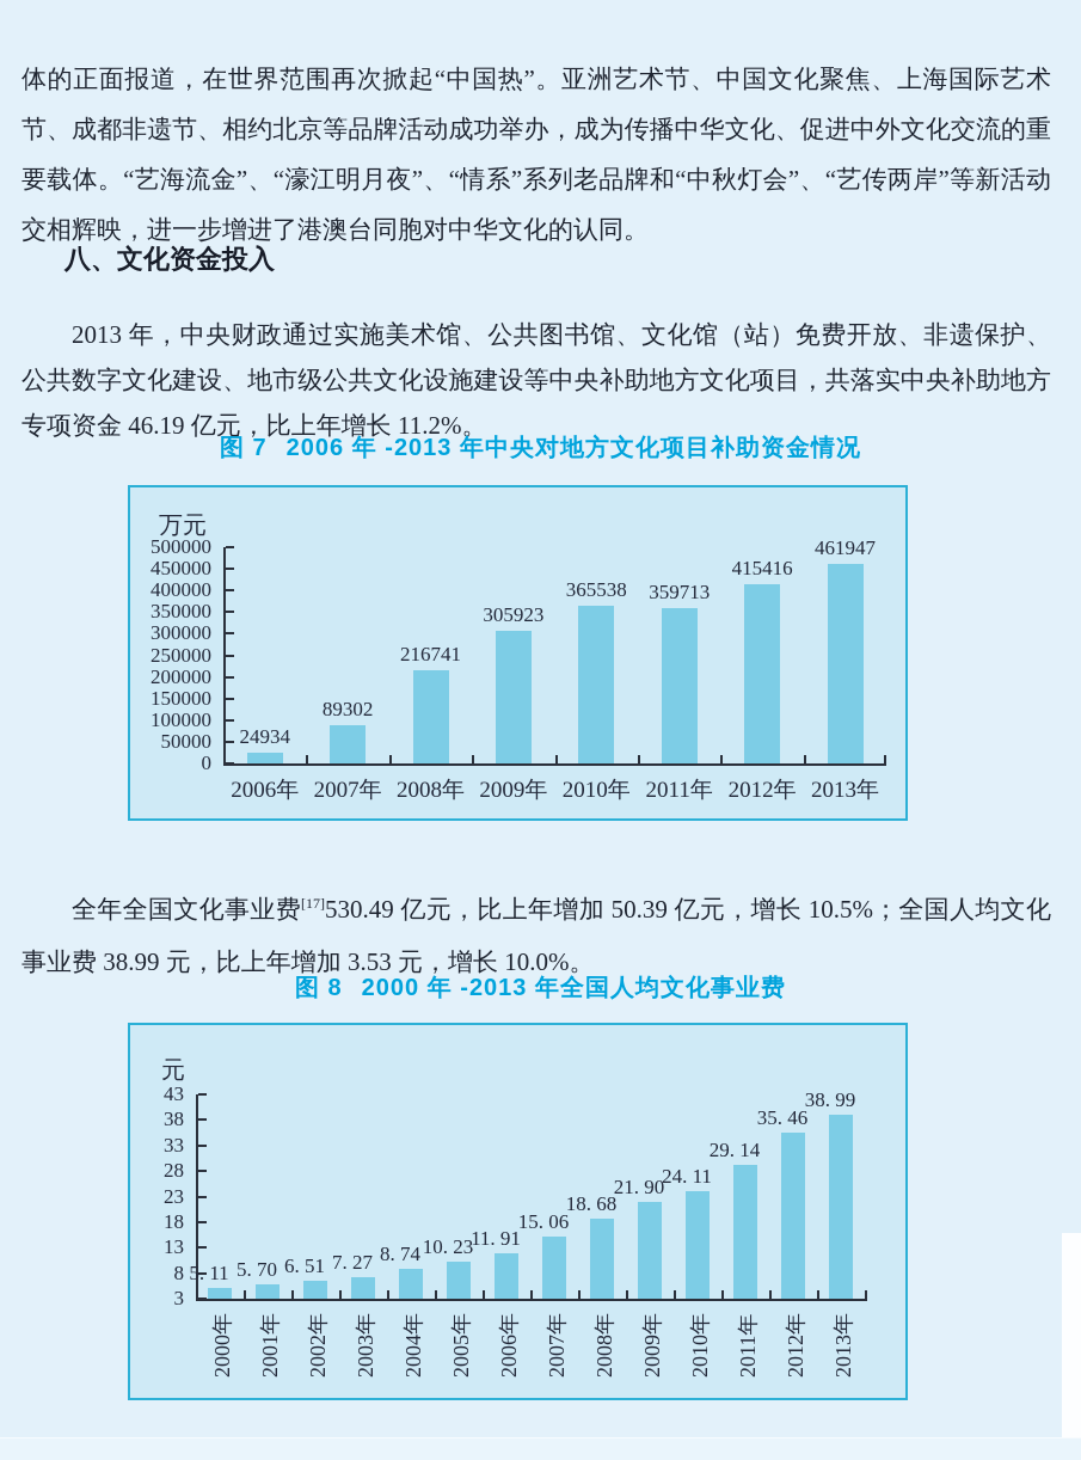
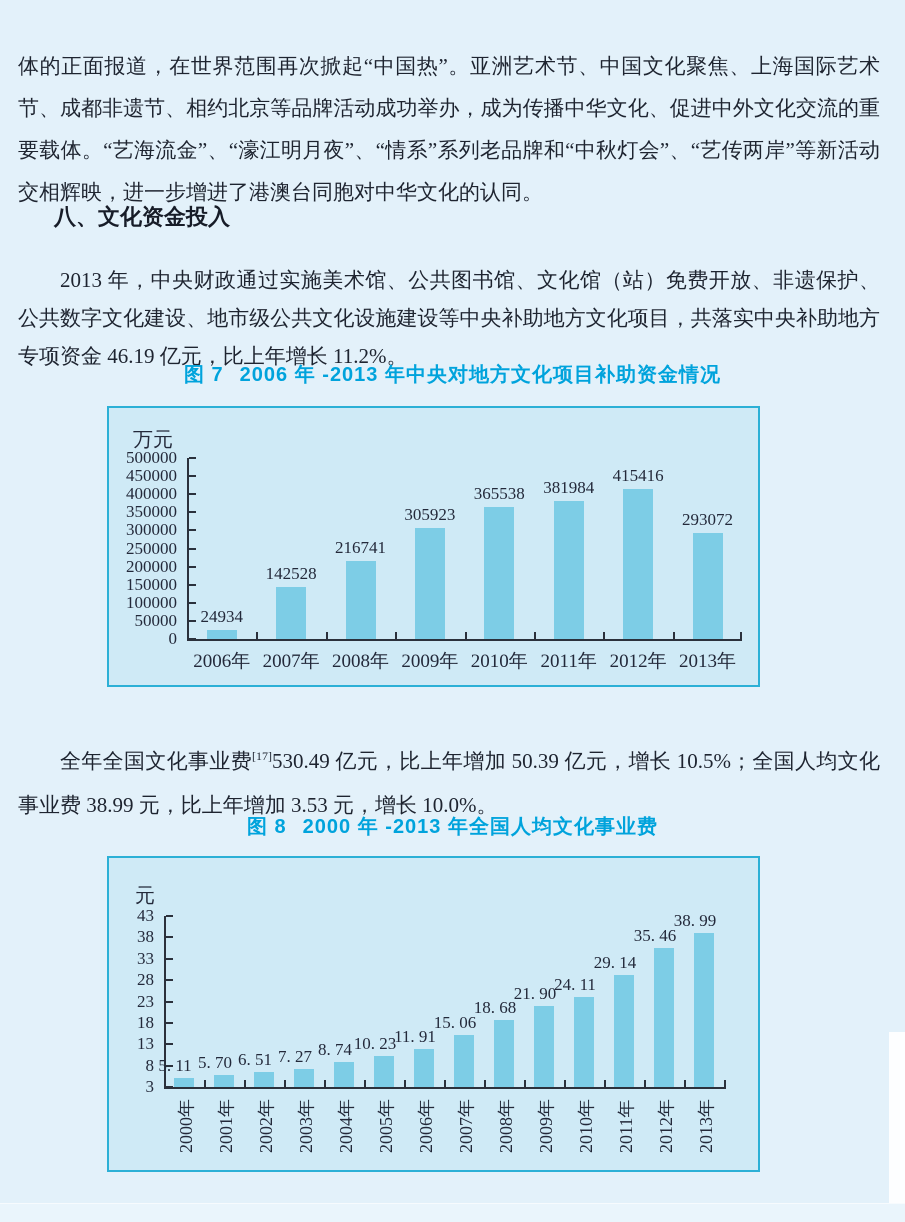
2006 年 -2013 年中央对地方文化项目补助资金情况/2007年: 89302 -> 142528
2006 年 -2013 年中央对地方文化项目补助资金情况/2011年: 359713 -> 381984
2006 年 -2013 年中央对地方文化项目补助资金情况/2013年: 461947 -> 293072
